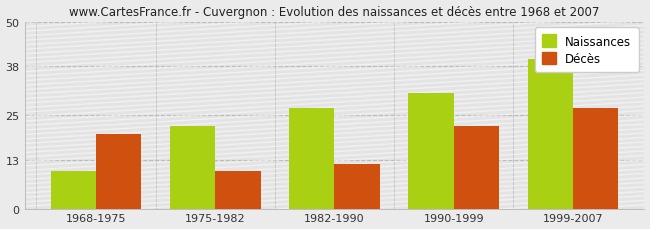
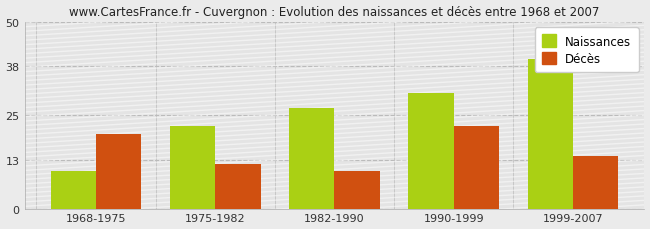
Décès/1975-1982: 10 -> 12
Décès/1982-1990: 12 -> 10
Décès/1999-2007: 27 -> 14
